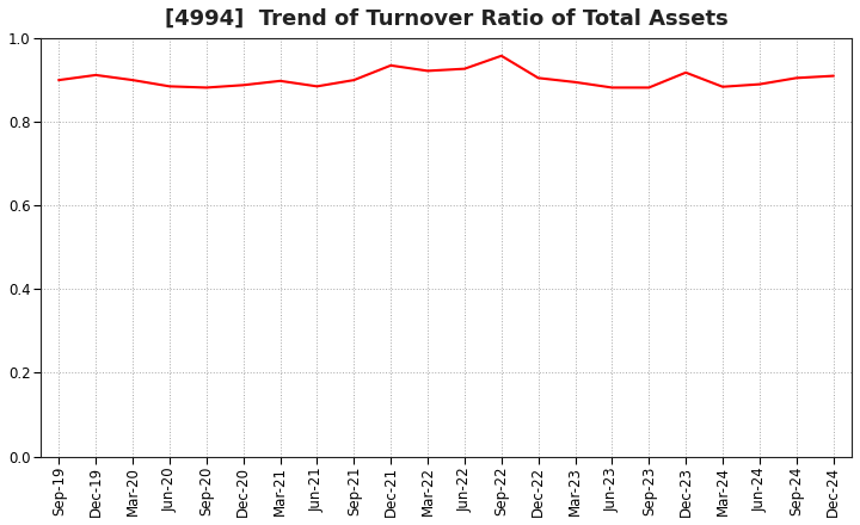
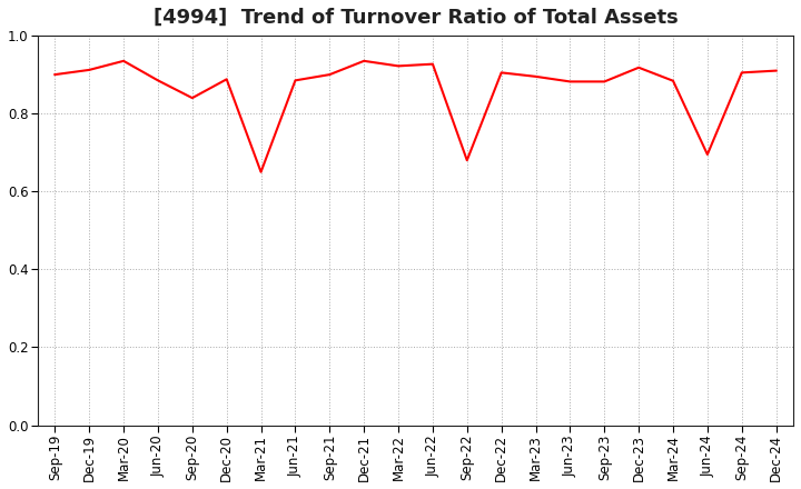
Mar-20: 0.900 -> 0.935
Sep-20: 0.882 -> 0.840
Mar-21: 0.898 -> 0.650
Sep-22: 0.958 -> 0.680
Jun-24: 0.890 -> 0.695
